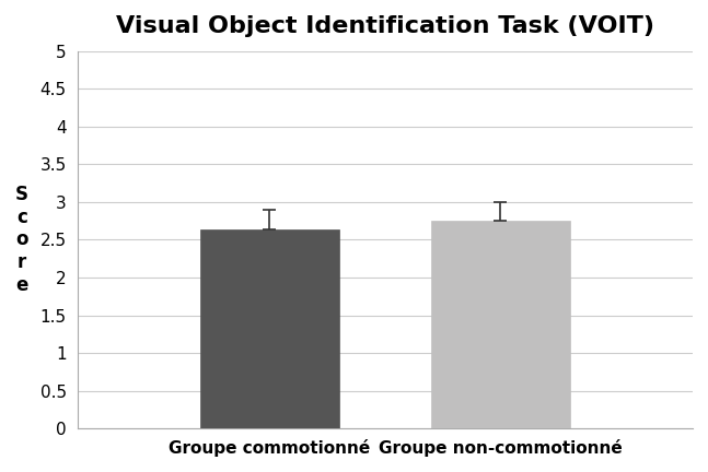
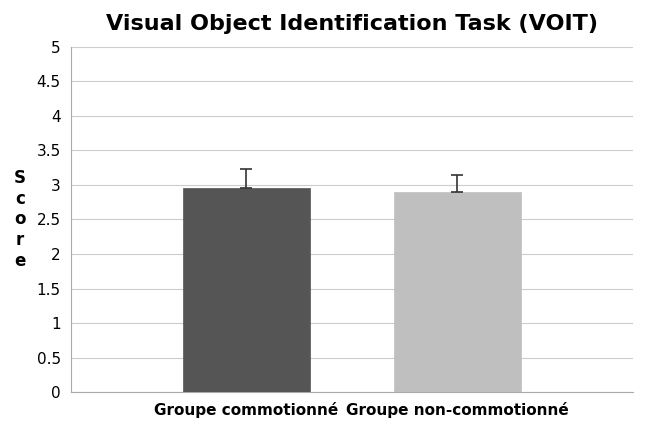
Groupe commotionné: 2.63 -> 2.96
Groupe non-commotionné: 2.75 -> 2.90
